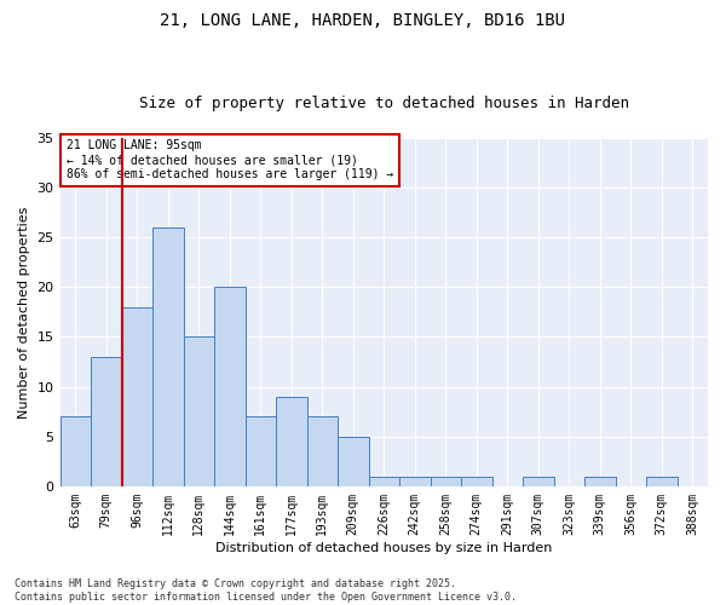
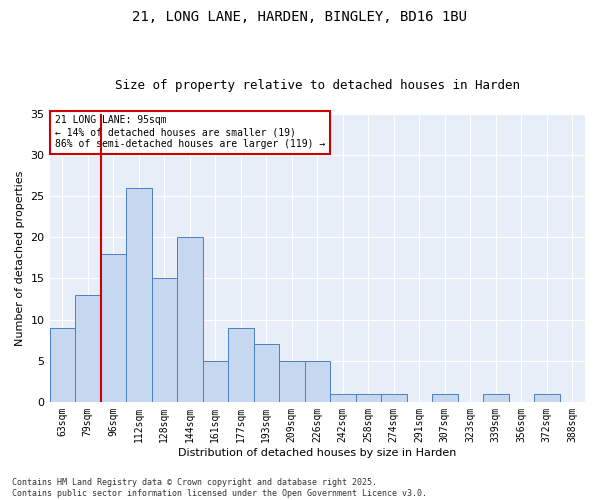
63sqm: 7 -> 9
161sqm: 7 -> 5
226sqm: 1 -> 5
